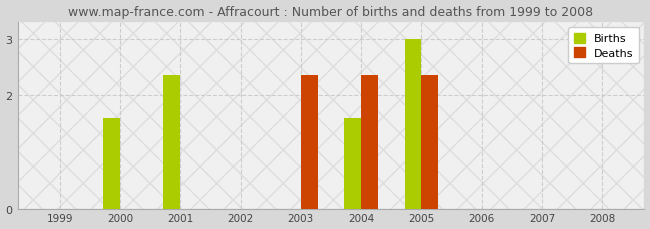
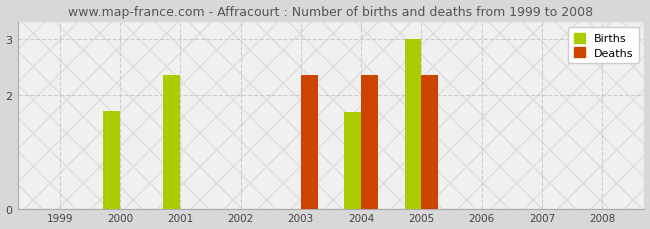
Births/2000: 1.60 -> 1.72
Births/2004: 1.60 -> 1.70
